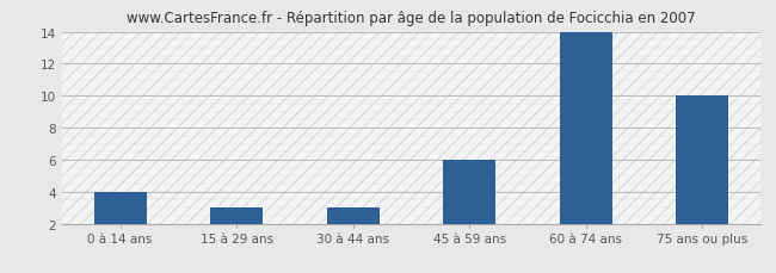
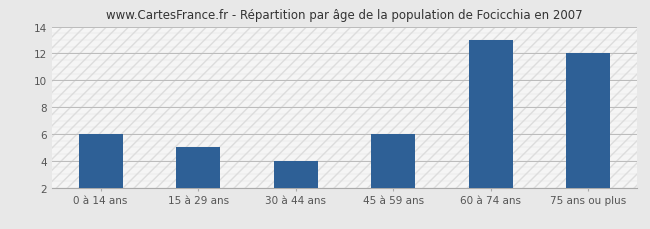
0 à 14 ans: 4 -> 6
15 à 29 ans: 3 -> 5
30 à 44 ans: 3 -> 4
60 à 74 ans: 14 -> 13
75 ans ou plus: 10 -> 12
